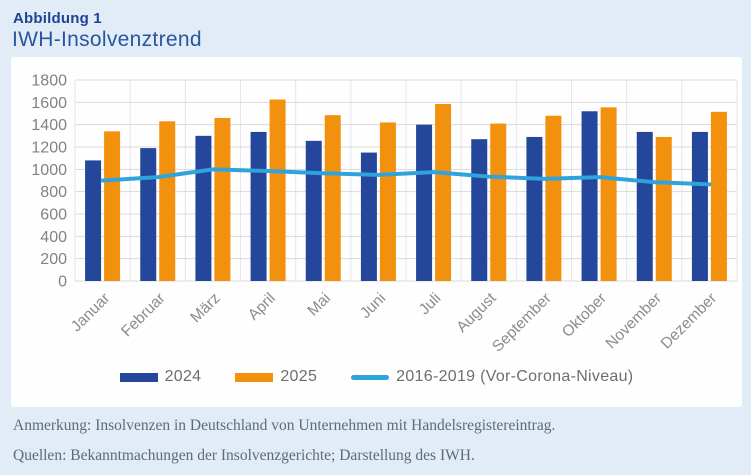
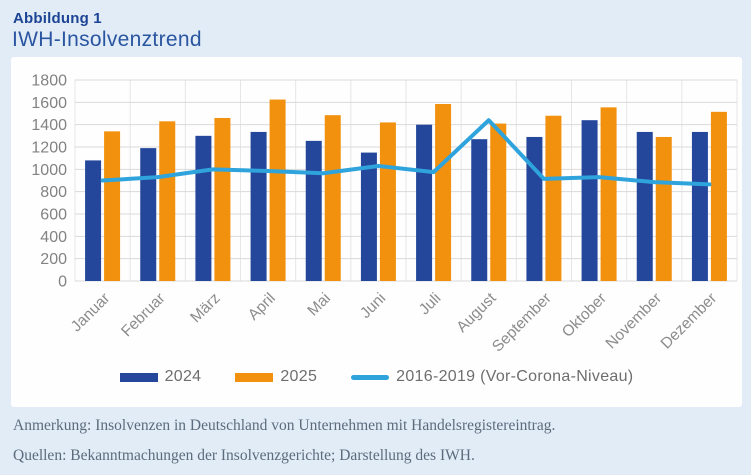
2016-2019 (Vor-Corona-Niveau)/Juni: 950 -> 1030
2016-2019 (Vor-Corona-Niveau)/August: 940 -> 1440
2024/Oktober: 1520 -> 1440
